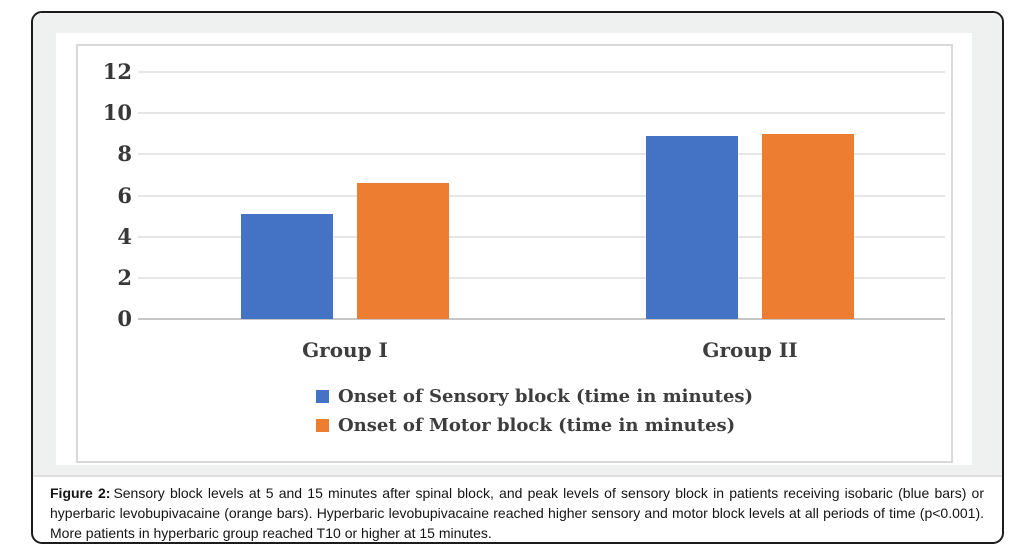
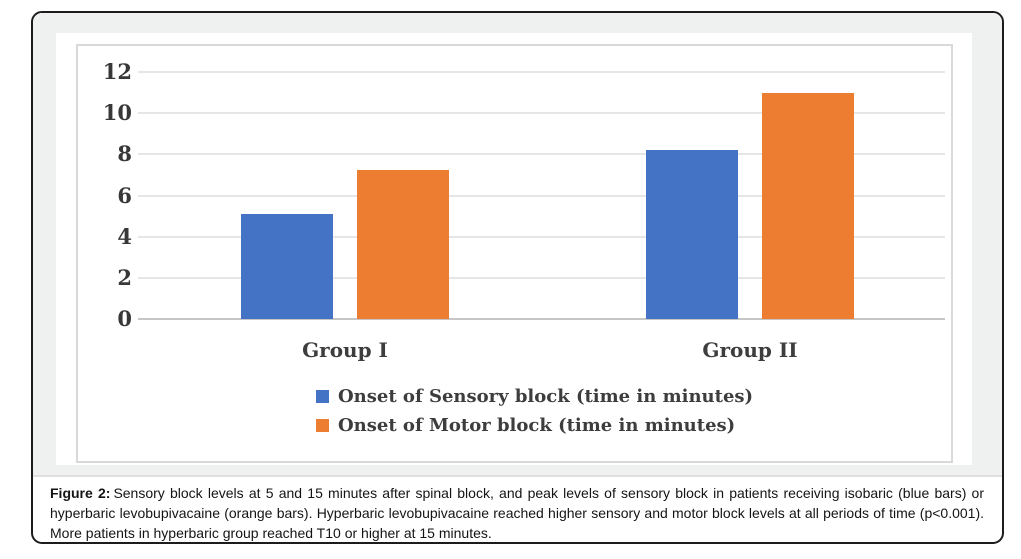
Onset of Motor block (time in minutes)/Group I: 6.6 -> 7.2
Onset of Sensory block (time in minutes)/Group II: 8.9 -> 8.2
Onset of Motor block (time in minutes)/Group II: 9.0 -> 11.0
